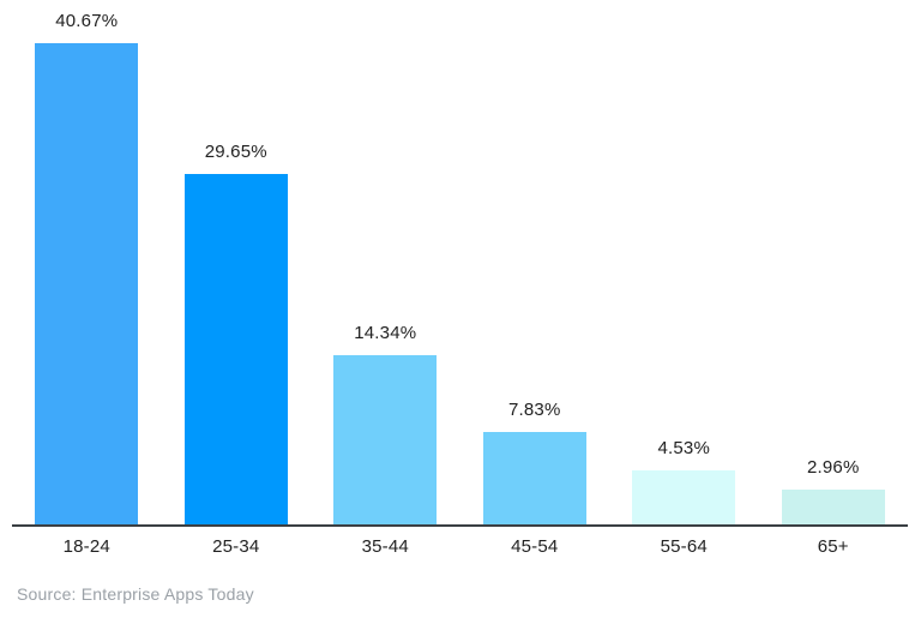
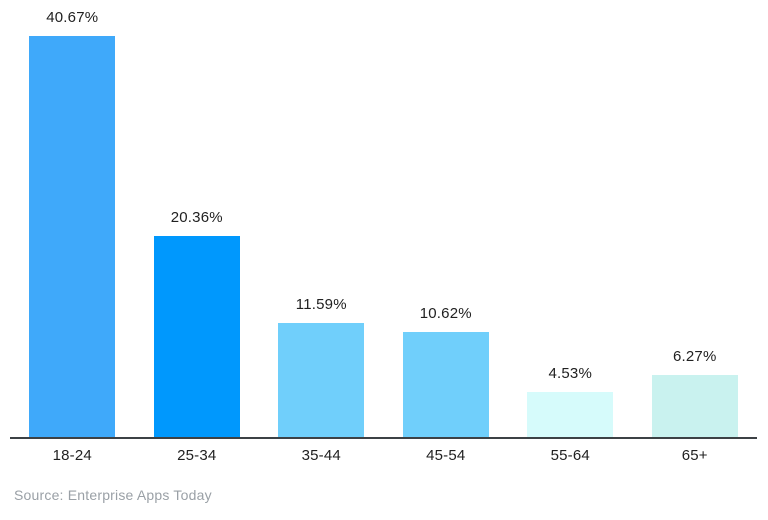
25-34: 29.65% -> 20.36%
35-44: 14.34% -> 11.59%
45-54: 7.83% -> 10.62%
65+: 2.96% -> 6.27%
